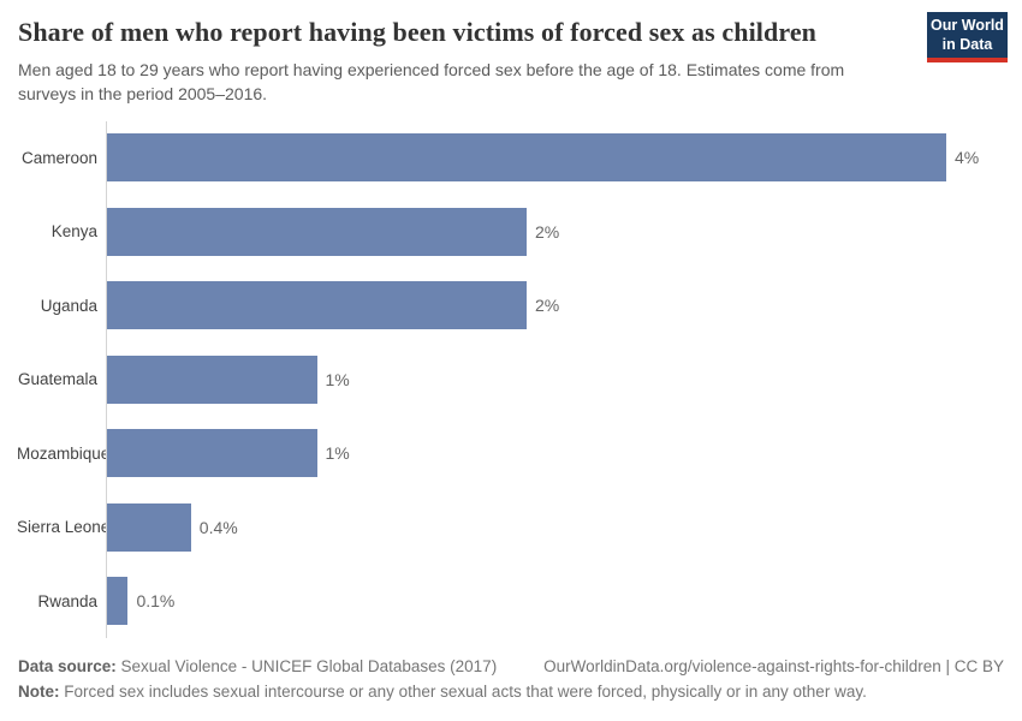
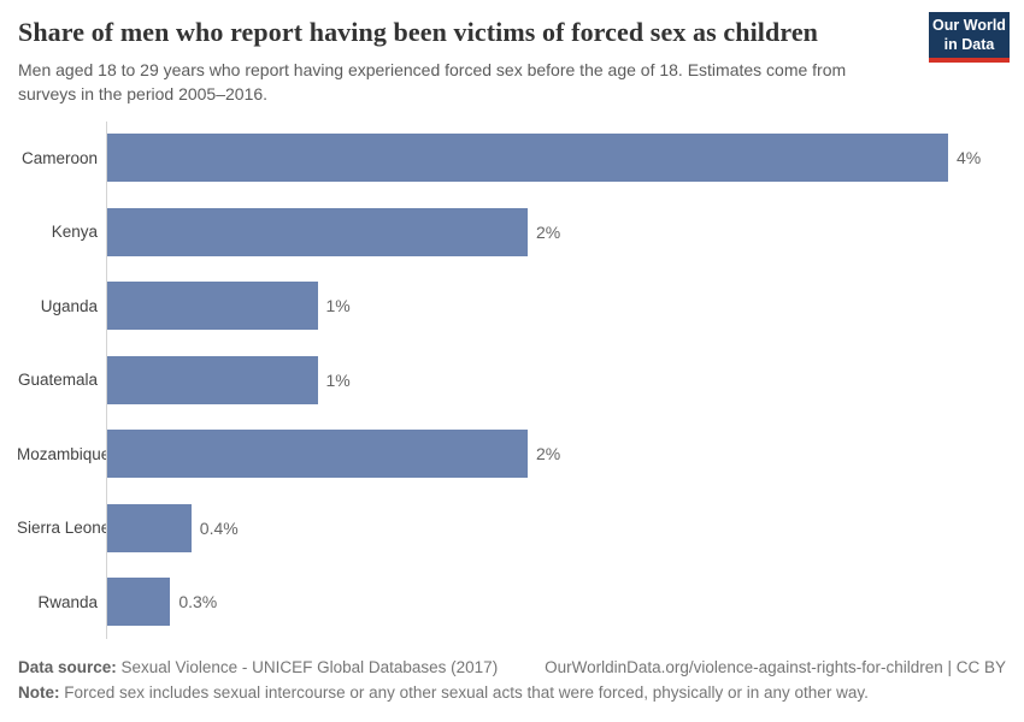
Uganda: 2% -> 1%
Mozambique: 1% -> 2%
Rwanda: 0.1% -> 0.3%
